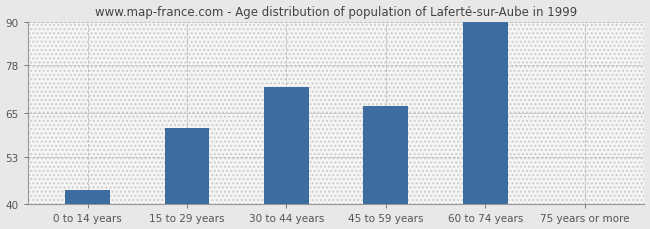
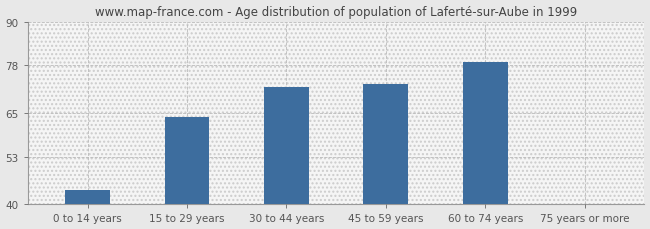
15 to 29 years: 61 -> 64
45 to 59 years: 67 -> 73
60 to 74 years: 90 -> 79
